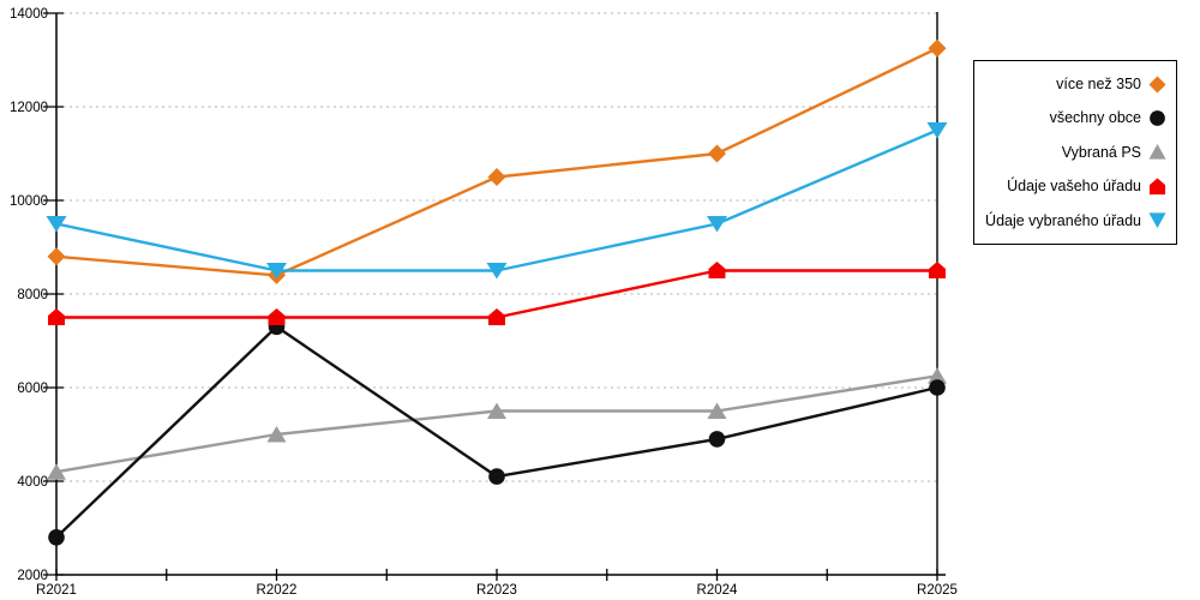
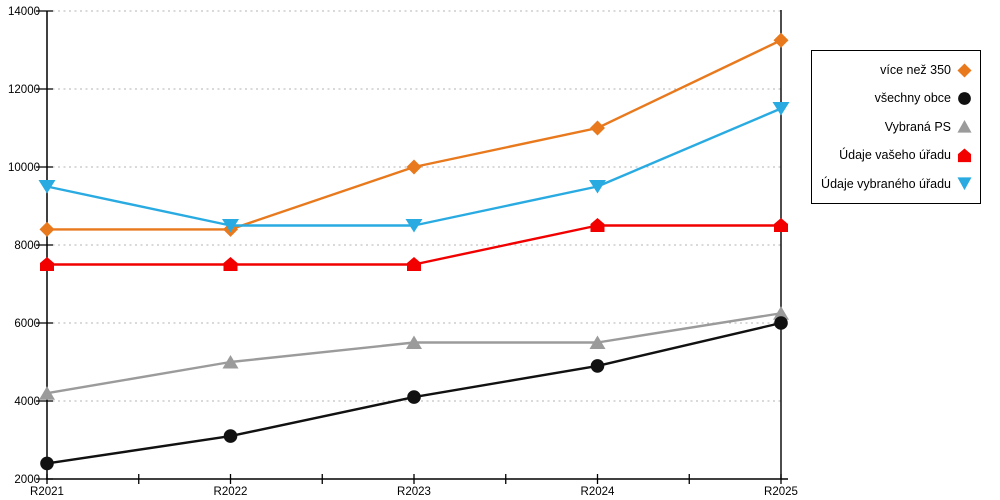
více než 350/R2021: 8800 -> 8400
všechny obce/R2021: 2800 -> 2400
všechny obce/R2022: 7300 -> 3100
více než 350/R2023: 10500 -> 10000
